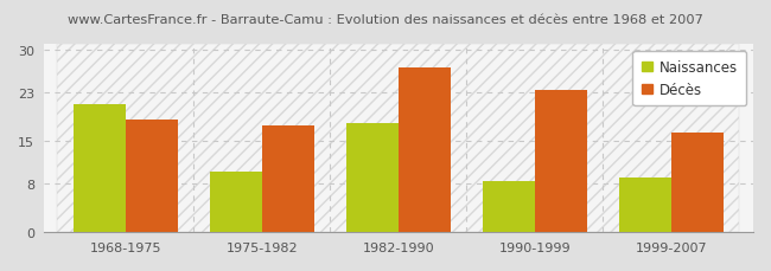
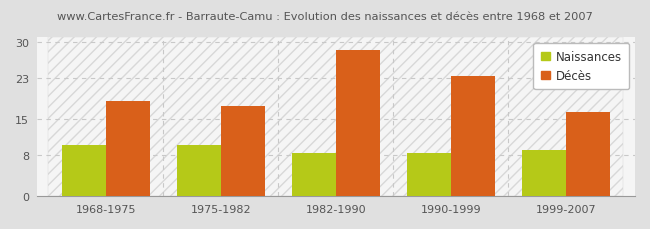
Naissances/1968-1975: 21.0 -> 10.0
Naissances/1982-1990: 18.0 -> 8.5
Décès/1982-1990: 27.2 -> 28.5
